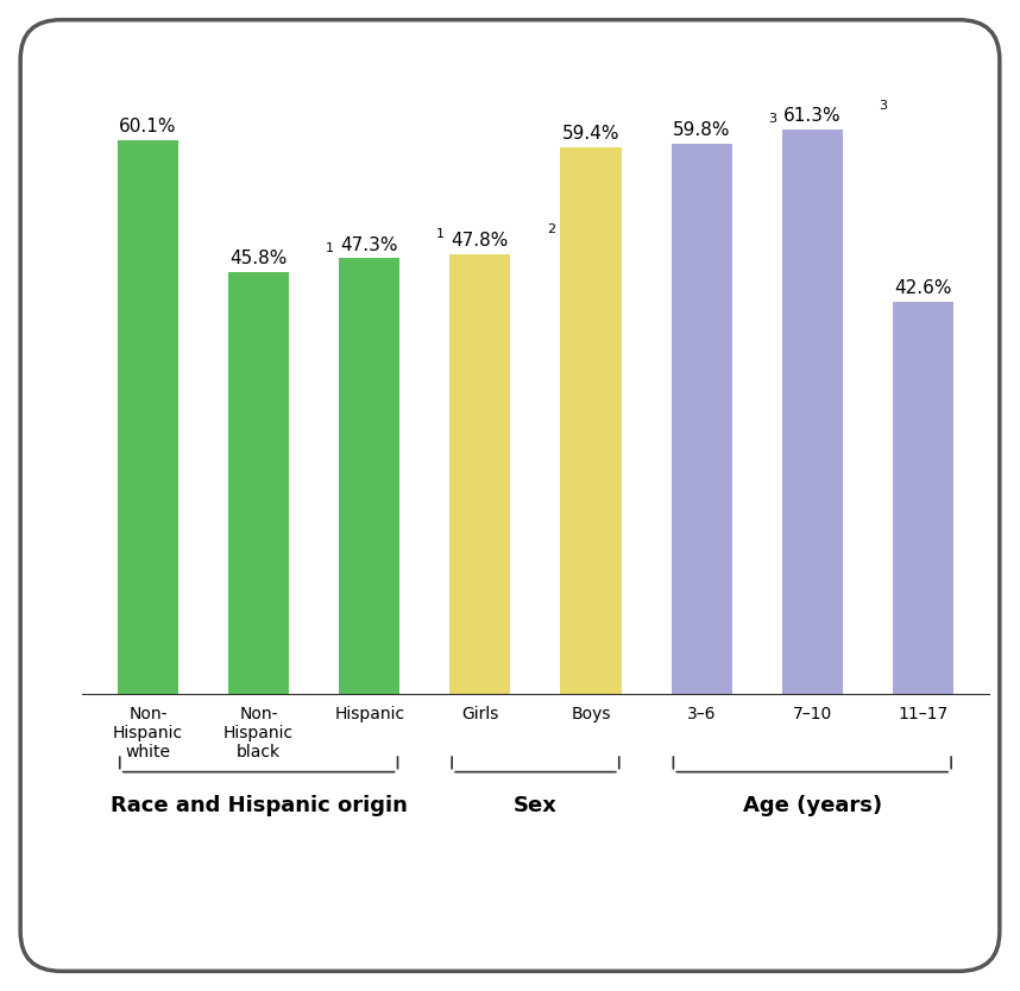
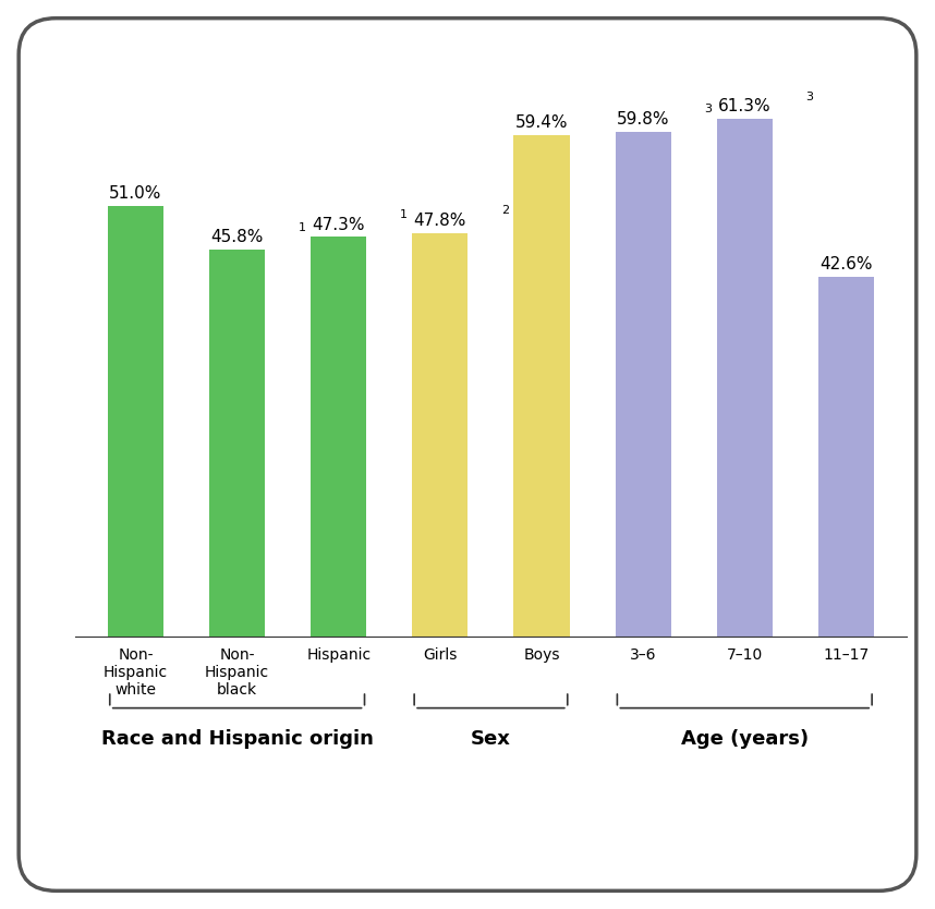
Non- Hispanic white: 60.1% -> 51.0%
